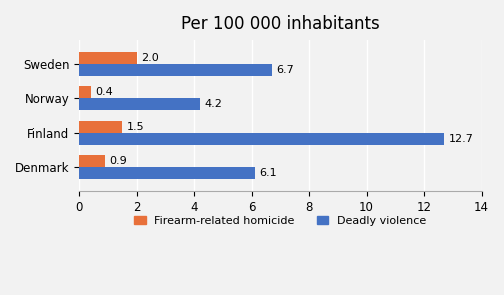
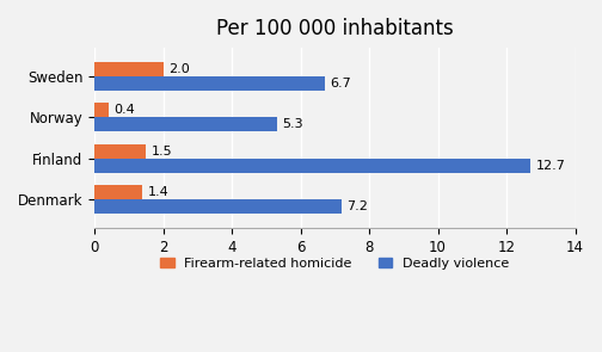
Deadly violence/Norway: 4.2 -> 5.3
Firearm-related homicide/Denmark: 0.9 -> 1.4
Deadly violence/Denmark: 6.1 -> 7.2
